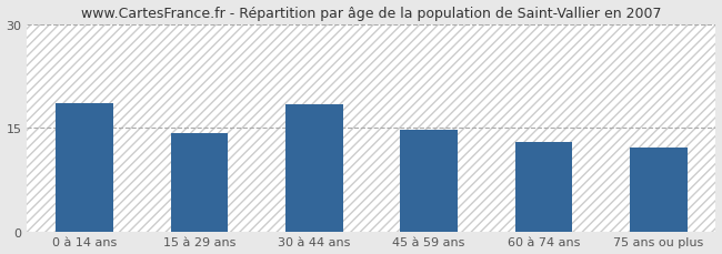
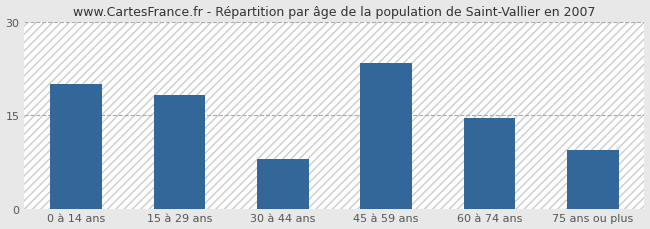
0 à 14 ans: 18.6 -> 20.0
15 à 29 ans: 14.2 -> 18.2
30 à 44 ans: 18.3 -> 8.0
45 à 59 ans: 14.7 -> 23.4
60 à 74 ans: 12.9 -> 14.6
75 ans ou plus: 12.2 -> 9.4
